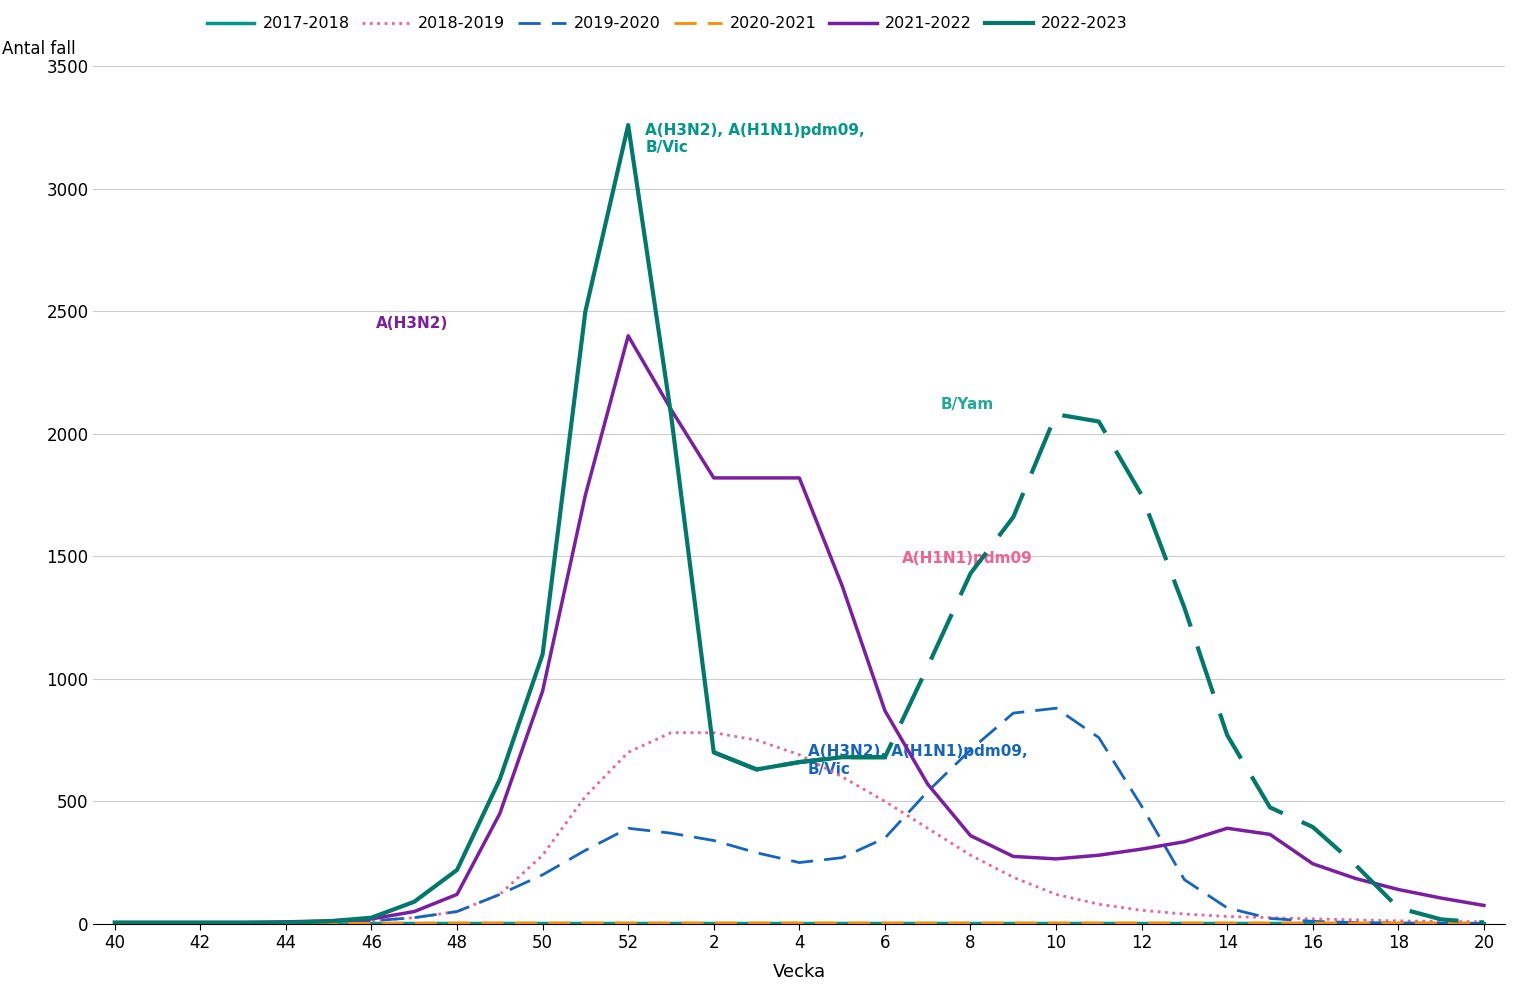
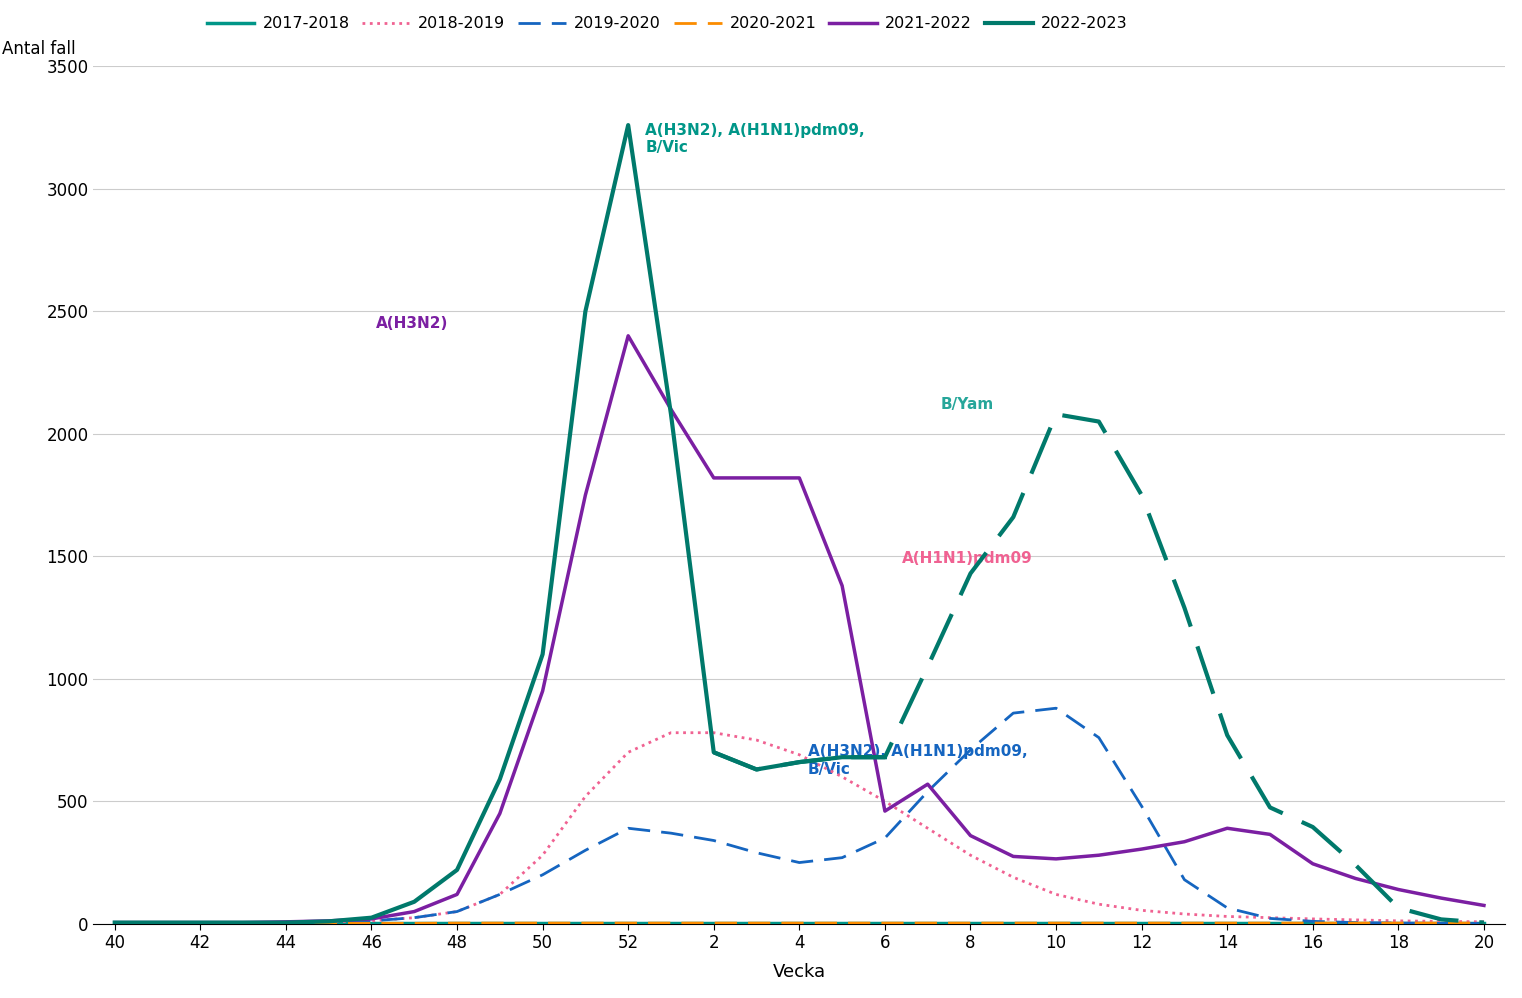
2021-2022/6: 870 -> 460
